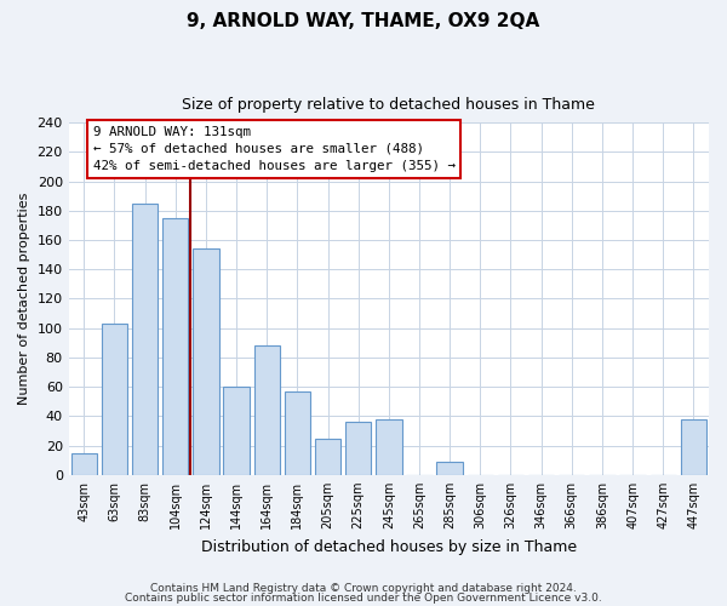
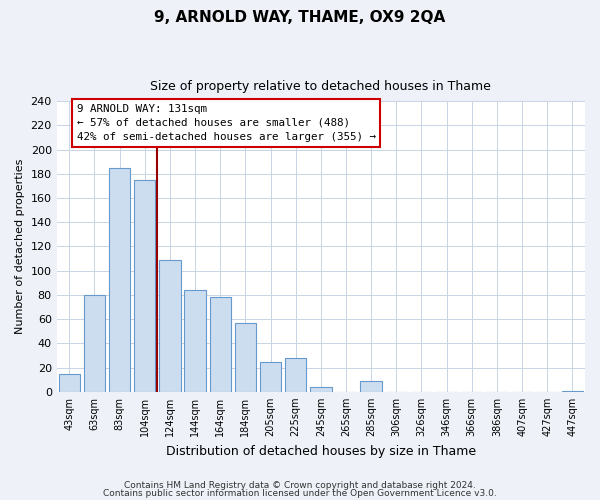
63sqm: 103 -> 80
124sqm: 154 -> 109
144sqm: 60 -> 84
164sqm: 88 -> 78
225sqm: 36 -> 28
245sqm: 38 -> 4
447sqm: 38 -> 1
